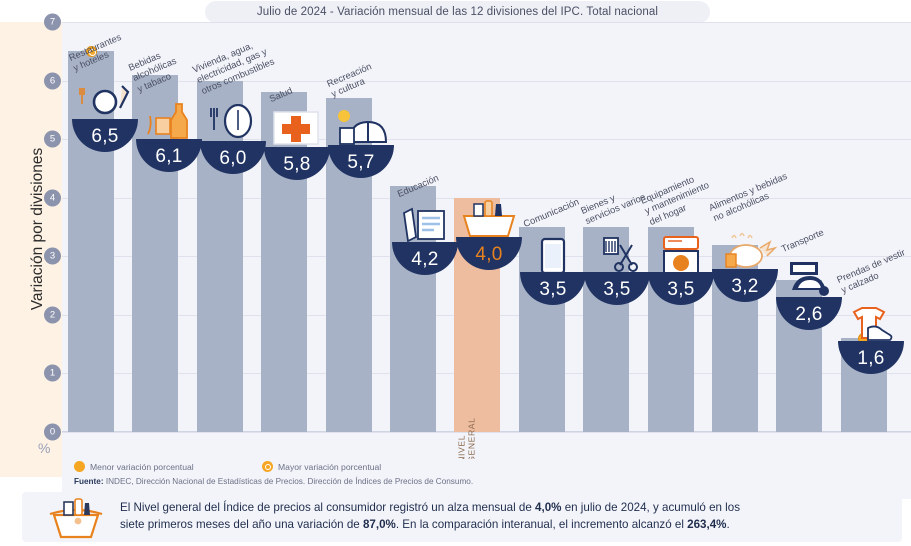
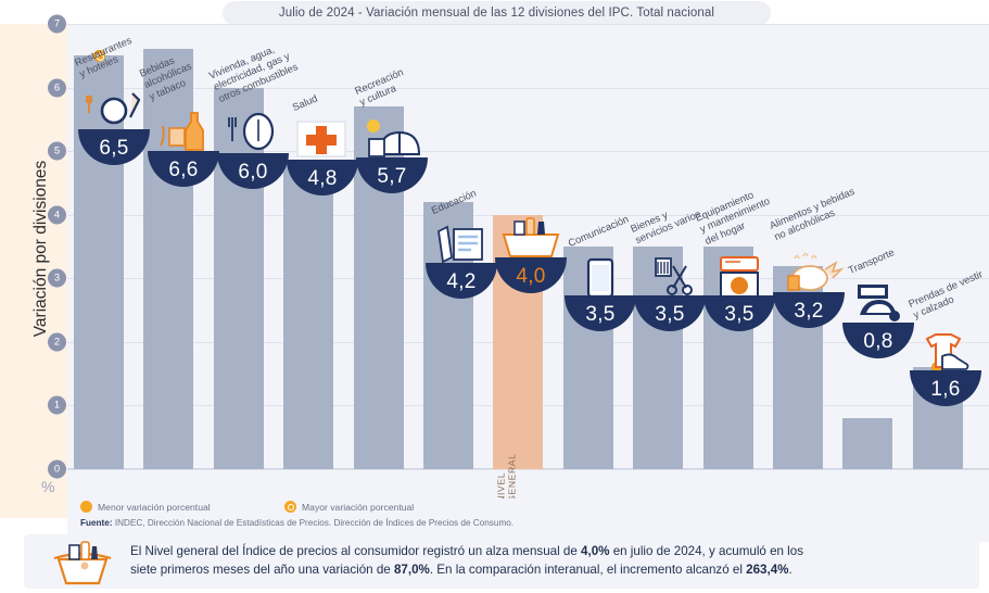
Bebidas alcohólicas y tabaco: 6,1 -> 6,6
Salud: 5,8 -> 4,8
Transporte: 2,6 -> 0,8
